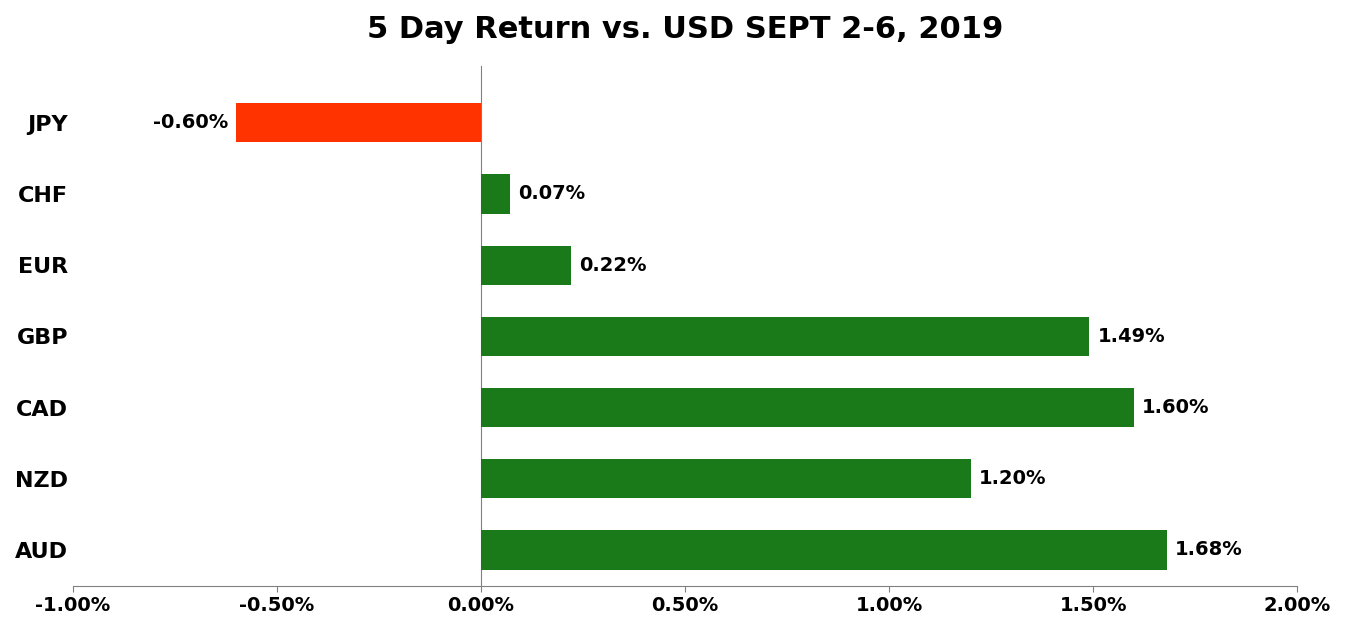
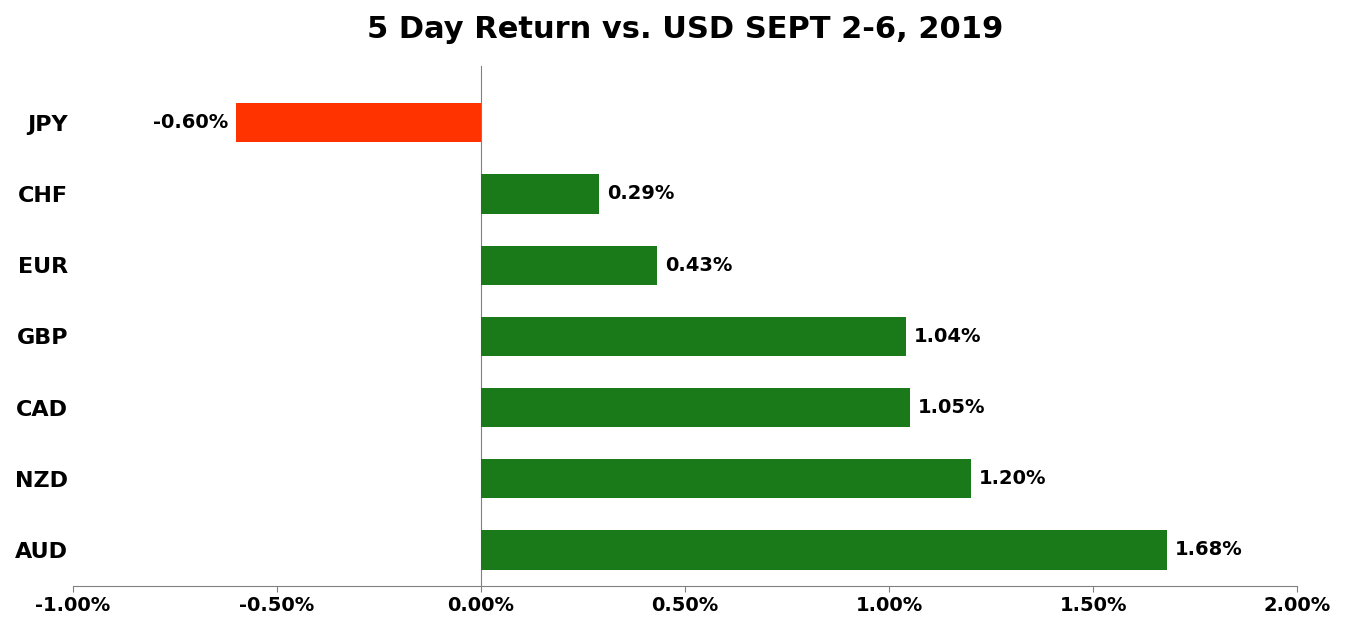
CHF: 0.07% -> 0.29%
EUR: 0.22% -> 0.43%
GBP: 1.49% -> 1.04%
CAD: 1.60% -> 1.05%
